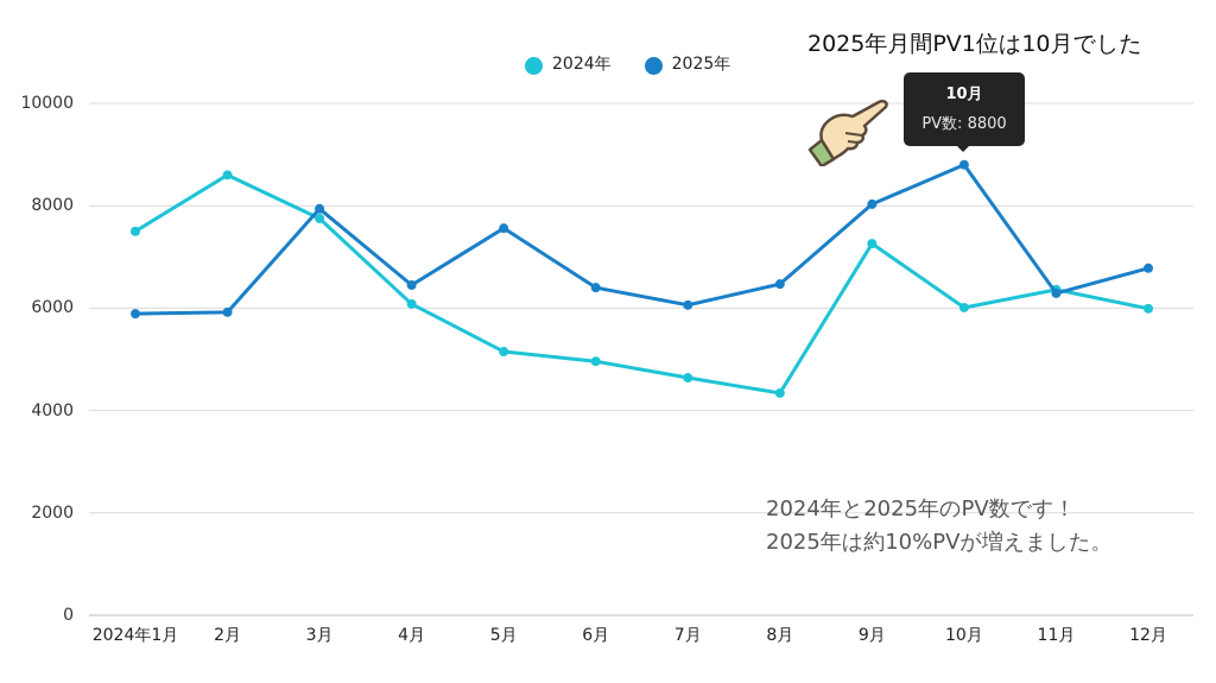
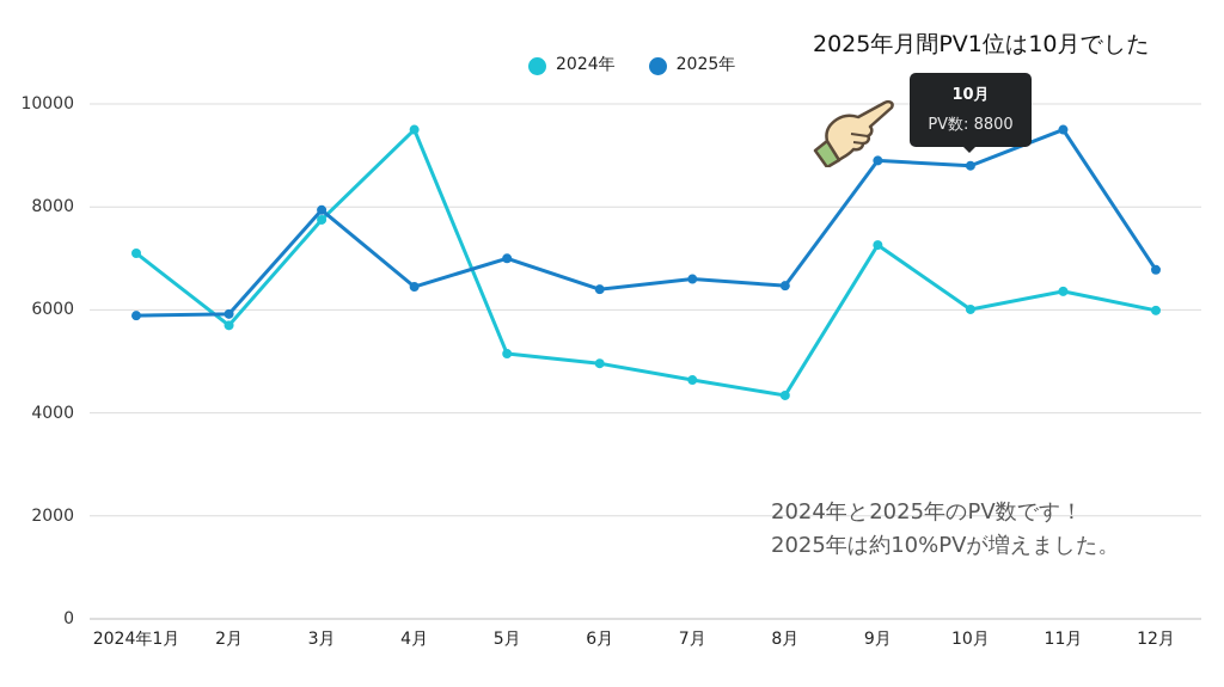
2024年/2024年1月: 7500 -> 7100
2024年/2月: 8600 -> 5700
2024年/4月: 6100 -> 9500
2025年/5月: 7600 -> 7000
2025年/7月: 6100 -> 6600
2025年/9月: 8000 -> 8900
2025年/11月: 6300 -> 9500
